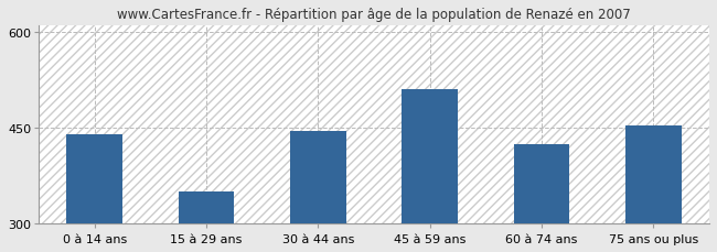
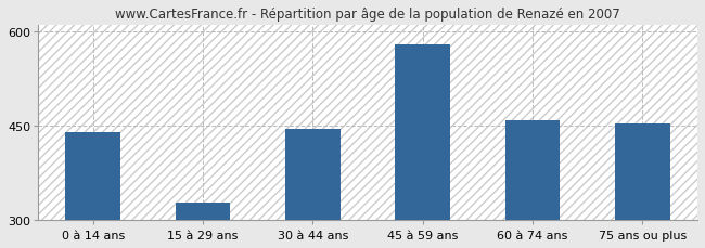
15 à 29 ans: 350 -> 328
45 à 59 ans: 510 -> 578
60 à 74 ans: 424 -> 458
